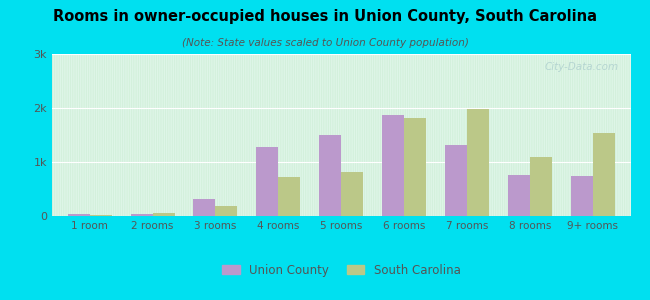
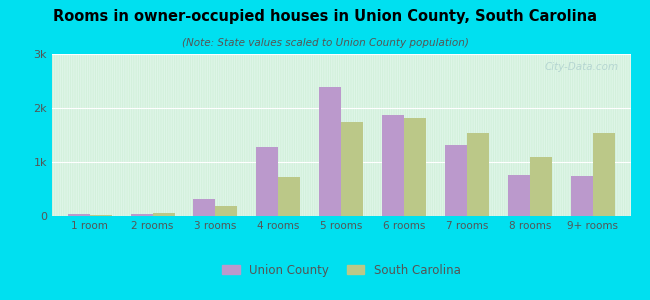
Union County/5 rooms: 1.50k -> 2.38k
South Carolina/5 rooms: 0.82k -> 1.75k
South Carolina/7 rooms: 1.98k -> 1.54k
